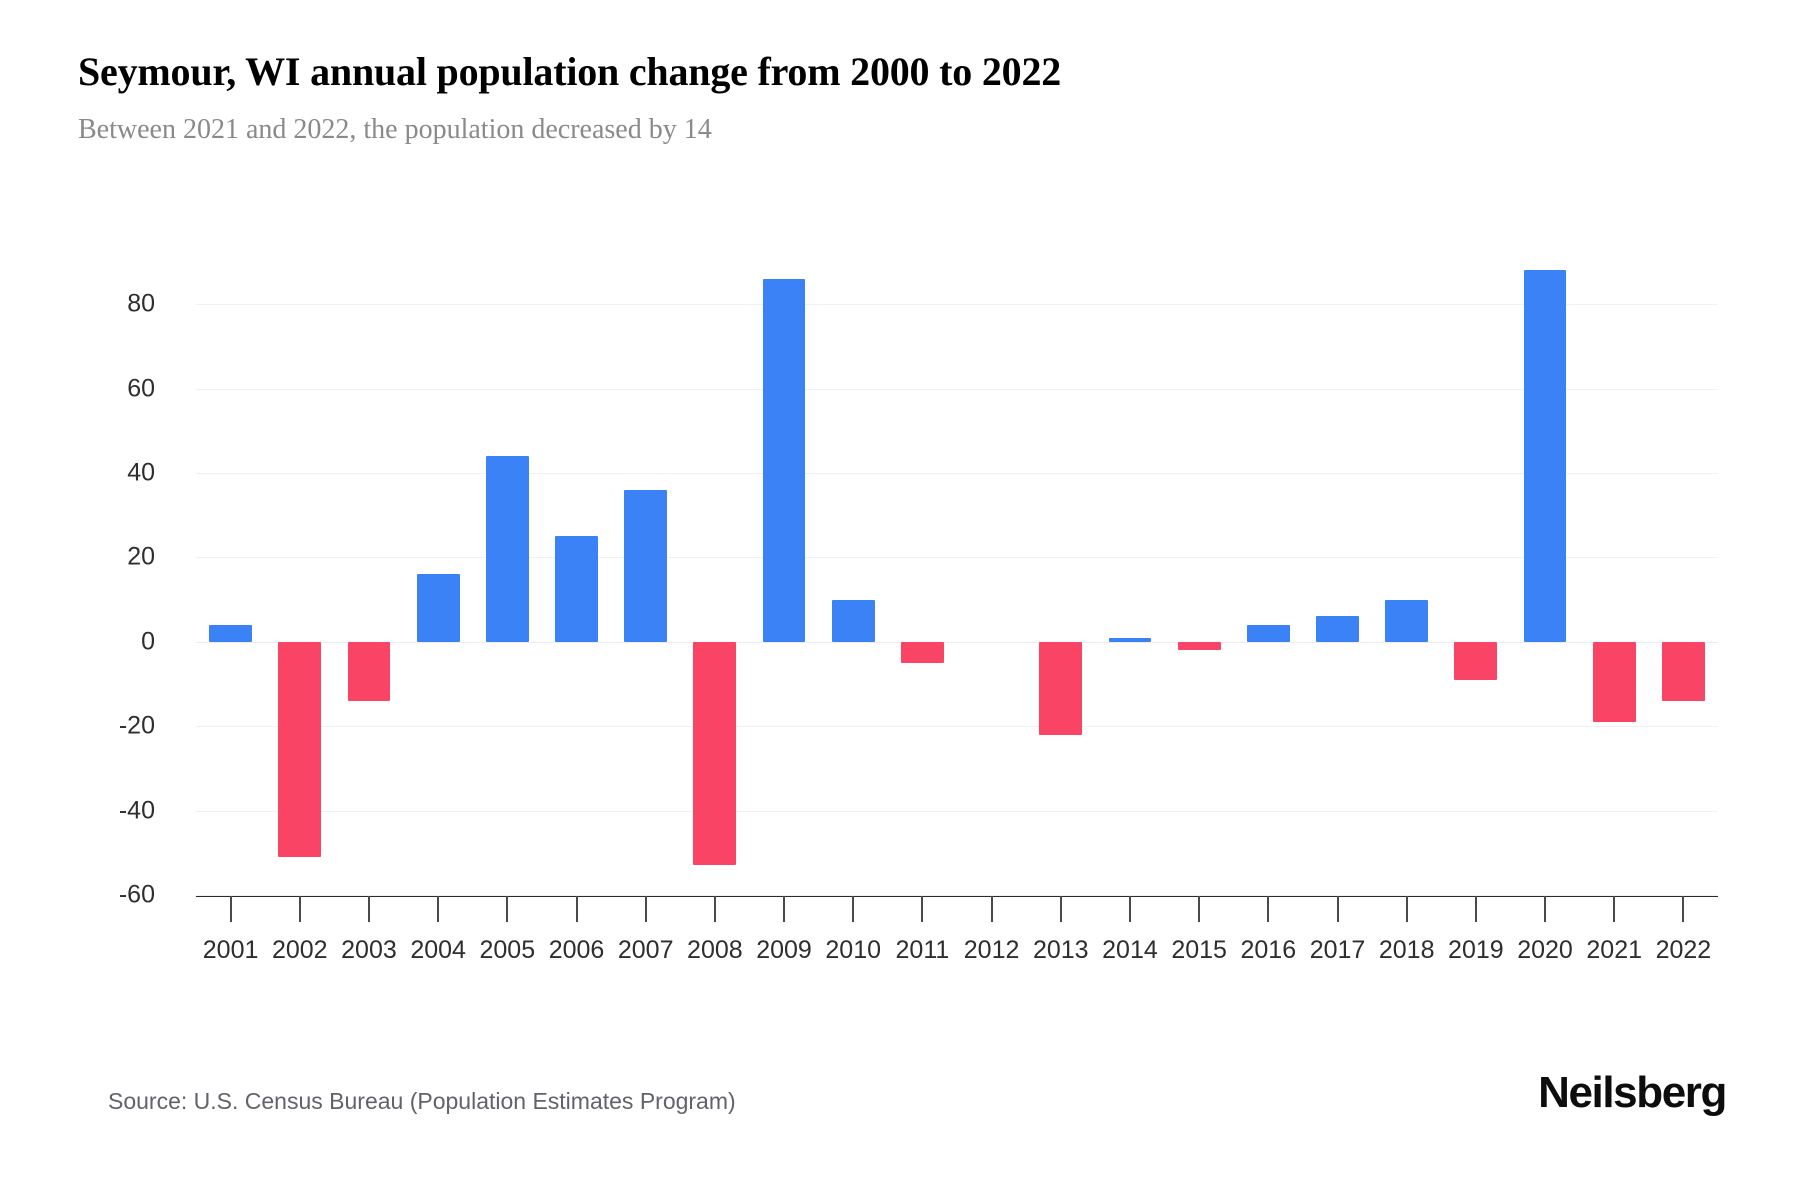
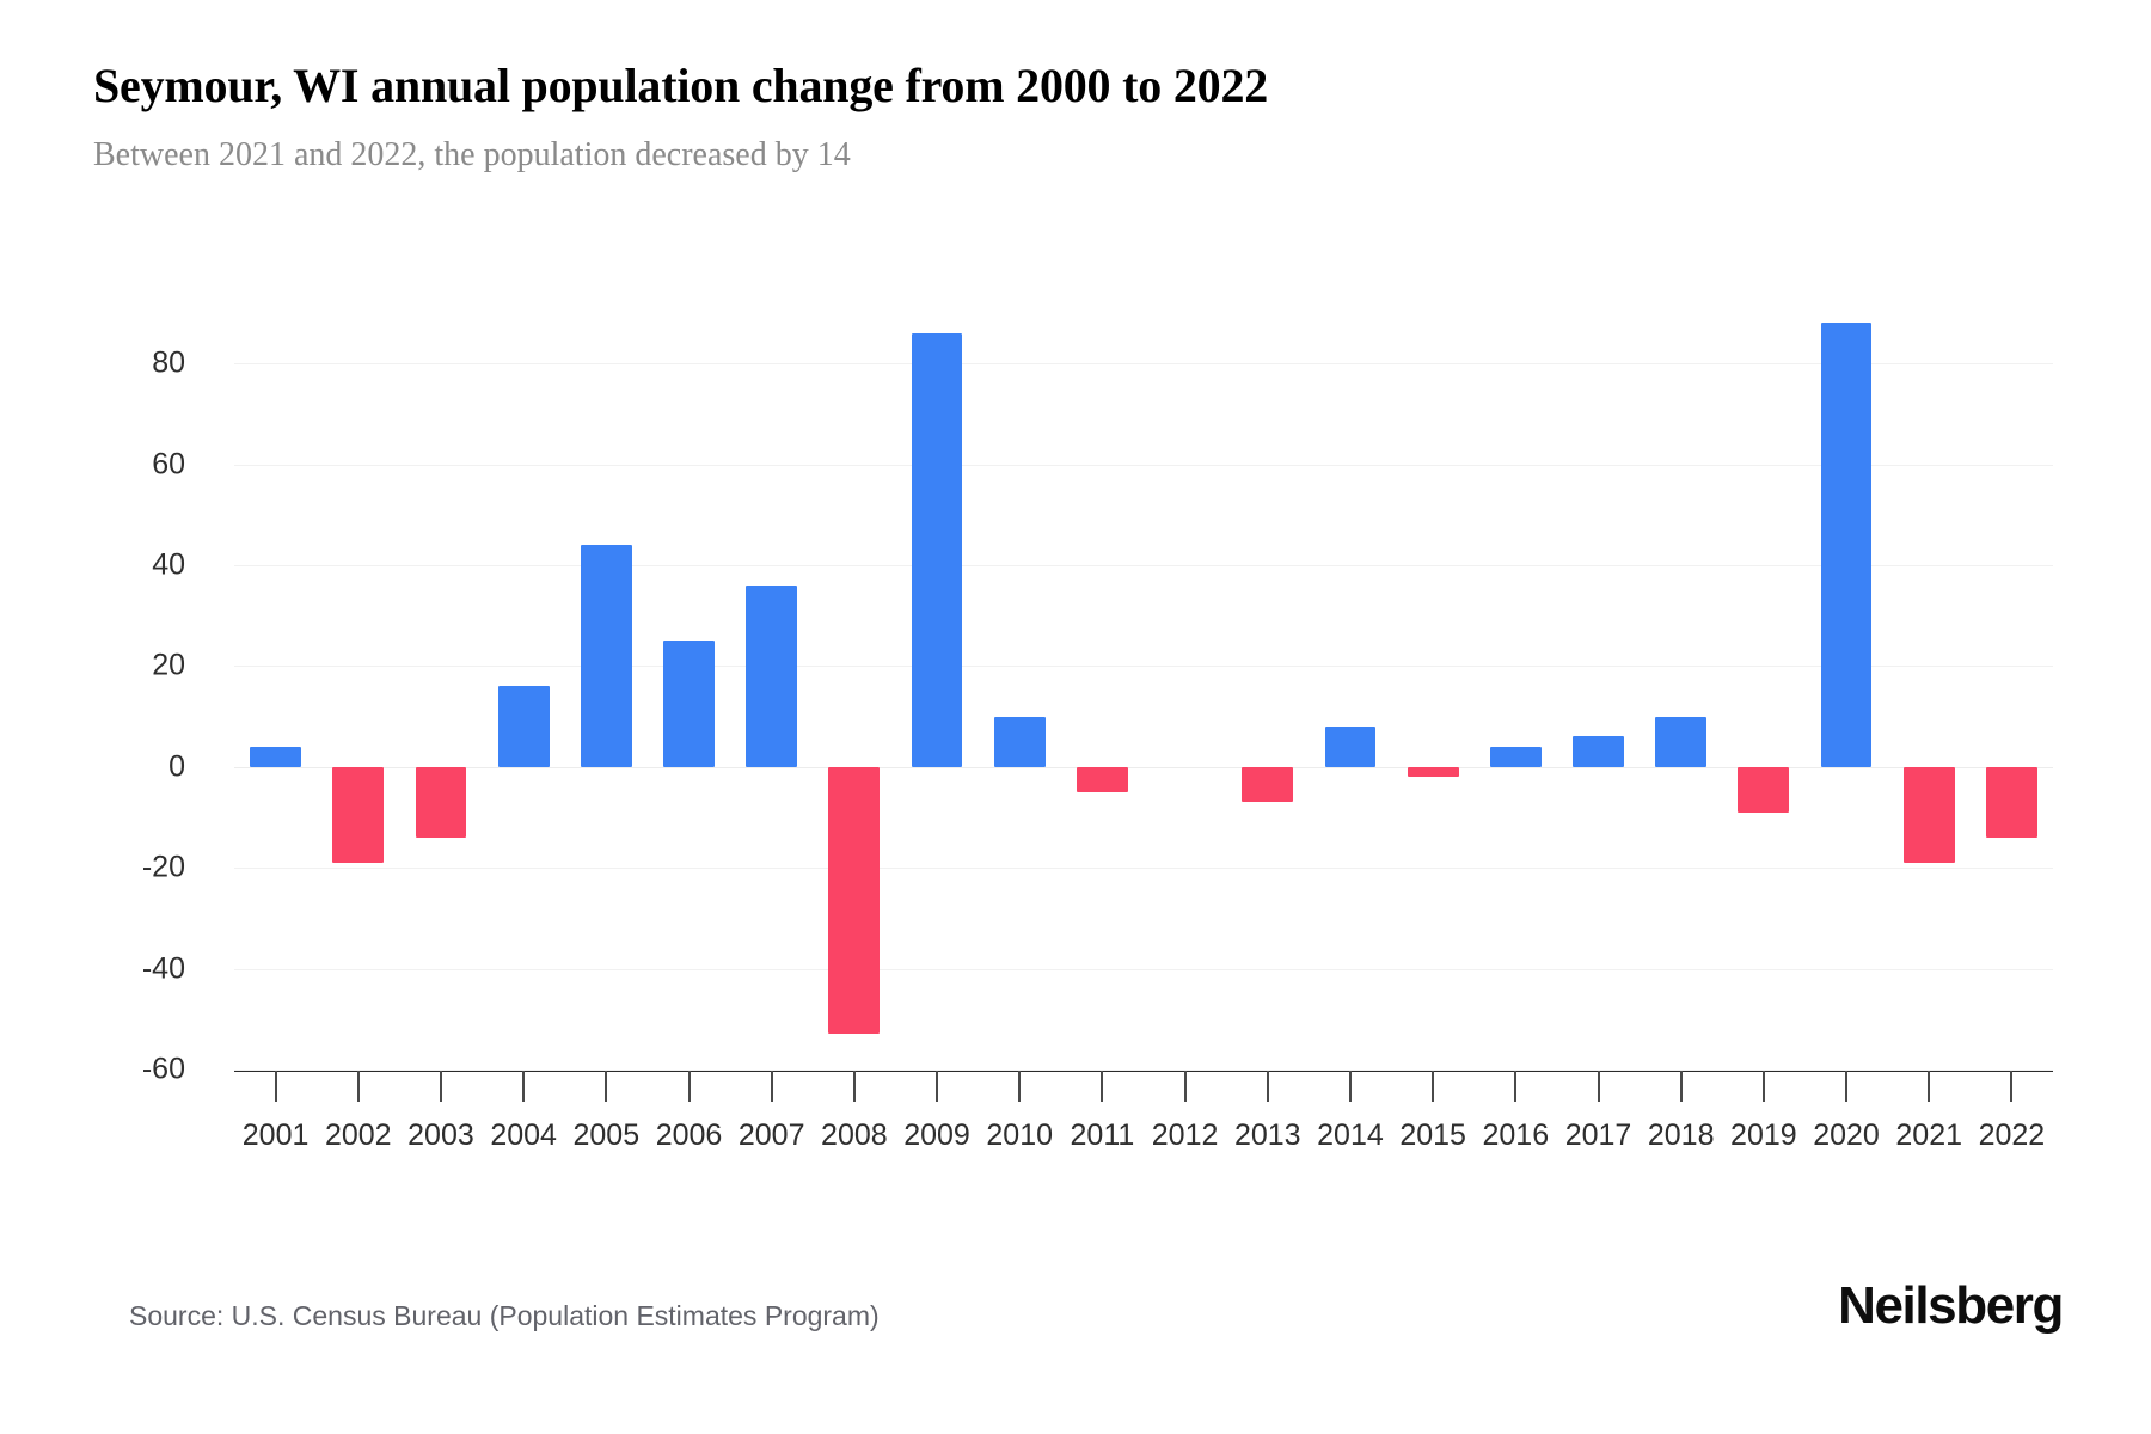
2002: -51 -> -19
2013: -22 -> -7
2014: 1 -> 8
